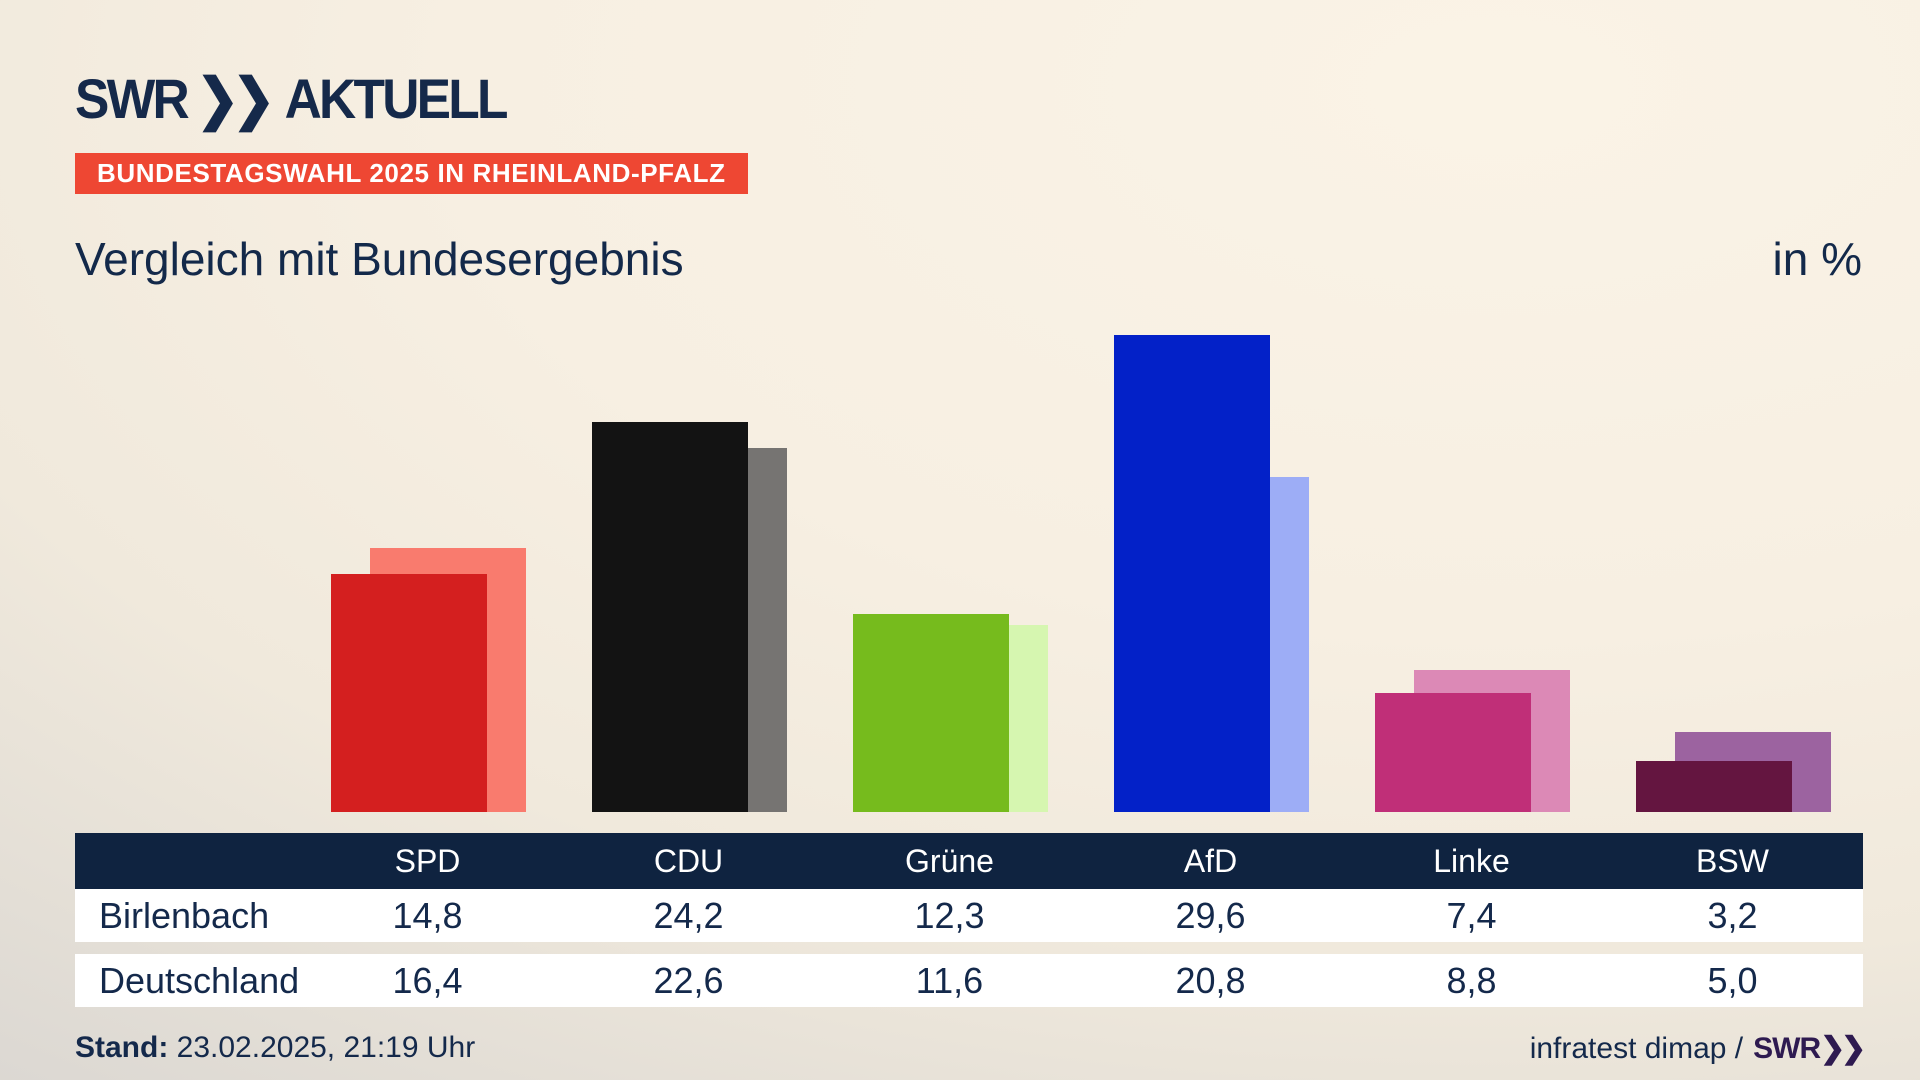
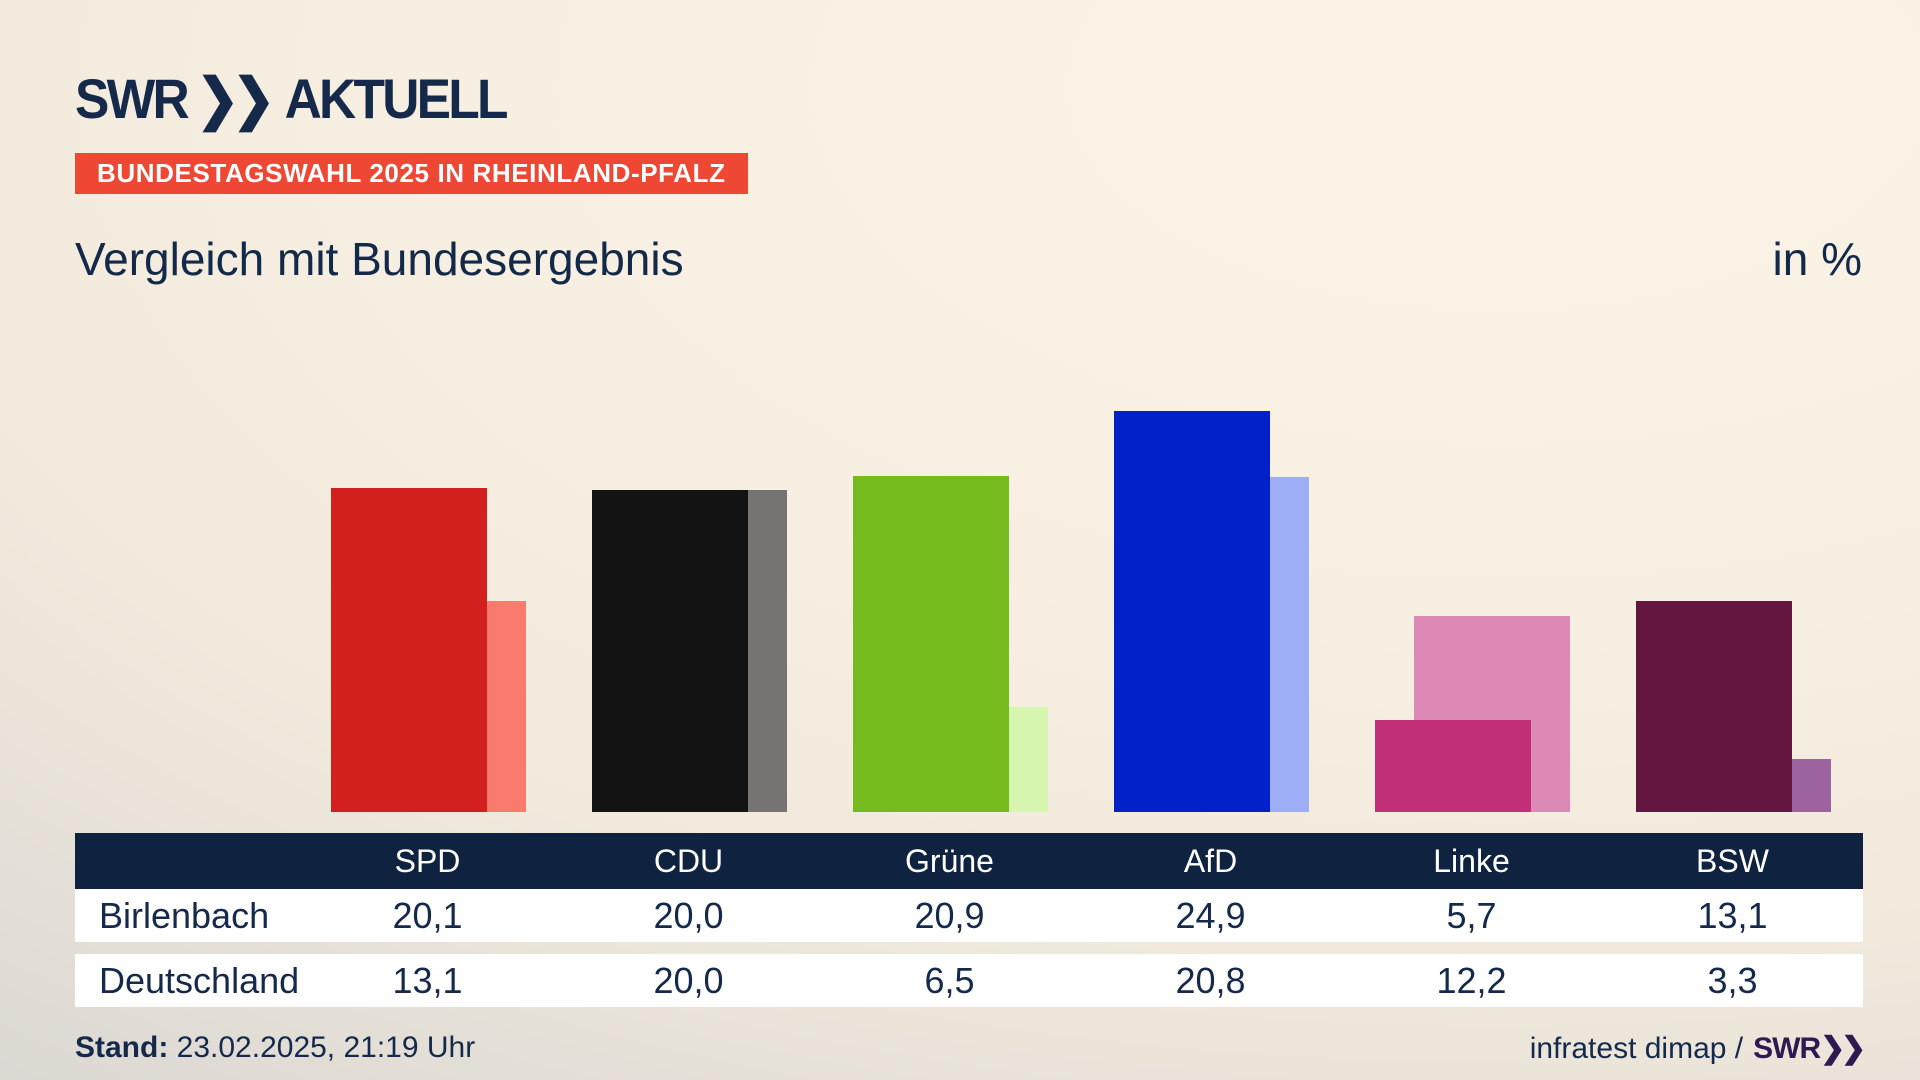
Birlenbach/SPD: 14,8 -> 20,1
Deutschland/SPD: 16,4 -> 13,1
Birlenbach/CDU: 24,2 -> 20,0
Deutschland/CDU: 22,6 -> 20,0
Birlenbach/Grüne: 12,3 -> 20,9
Deutschland/Grüne: 11,6 -> 6,5
Birlenbach/AfD: 29,6 -> 24,9
Birlenbach/Linke: 7,4 -> 5,7
Deutschland/Linke: 8,8 -> 12,2
Birlenbach/BSW: 3,2 -> 13,1
Deutschland/BSW: 5,0 -> 3,3
